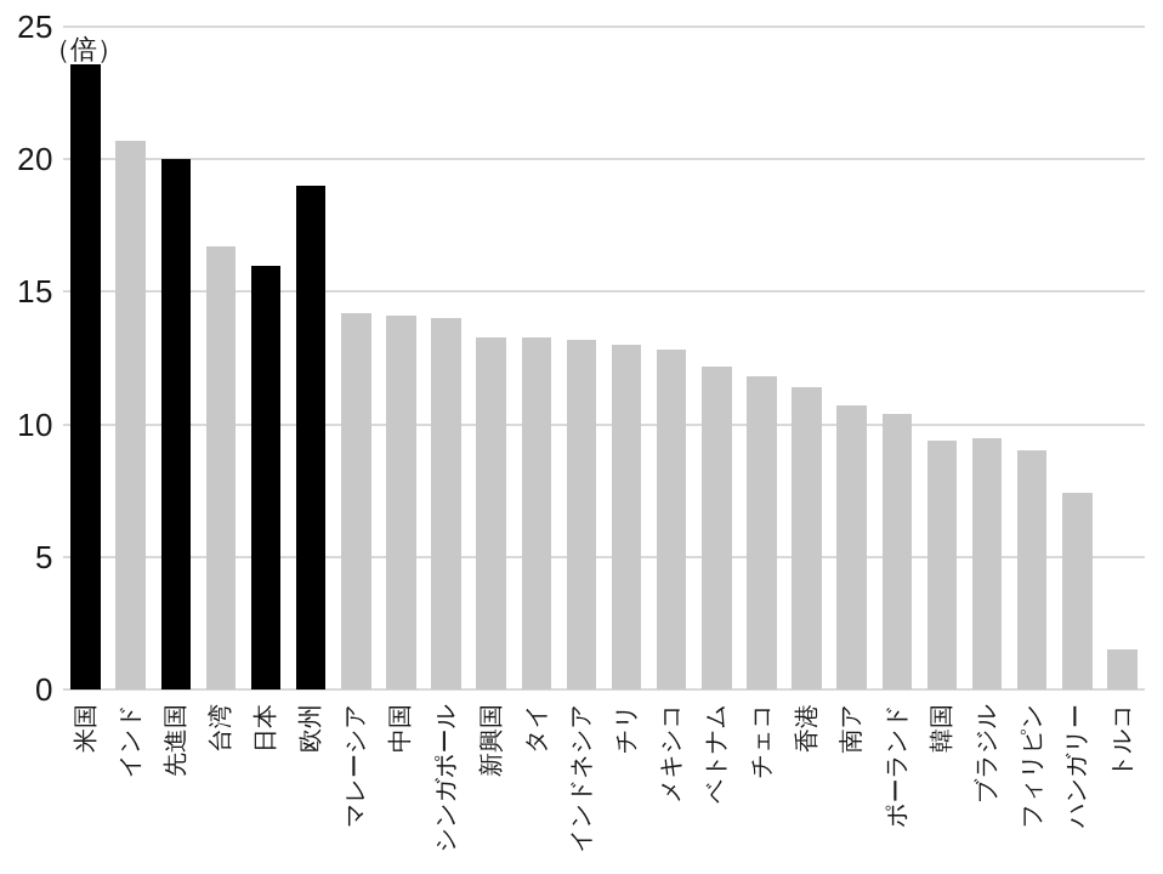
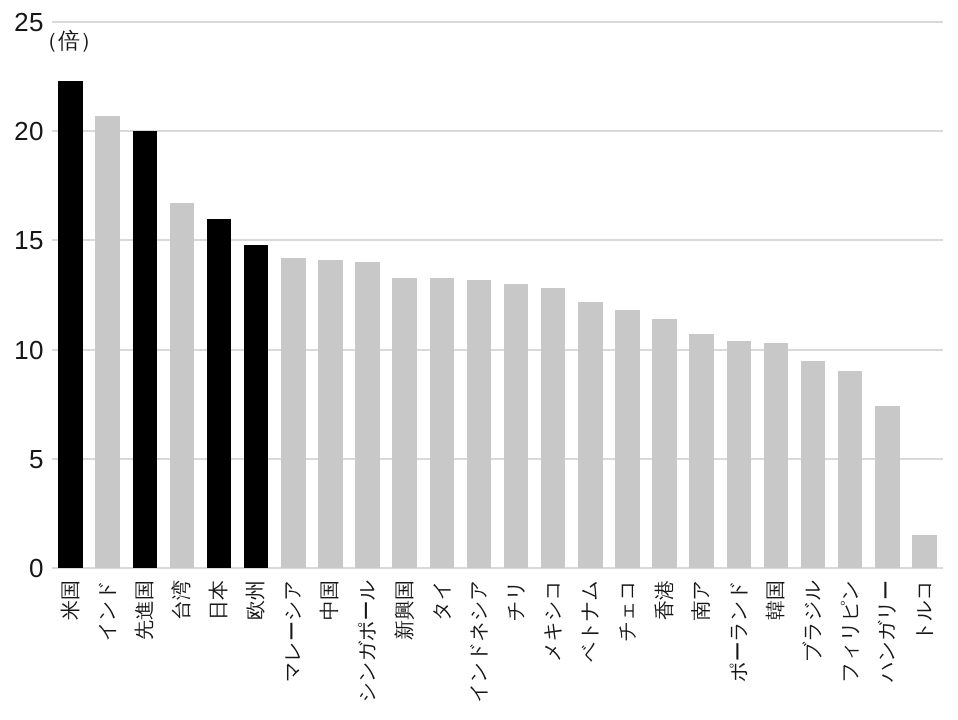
米国: 23.6 -> 22.3
欧州: 19.0 -> 14.8
韓国: 9.4 -> 10.3
